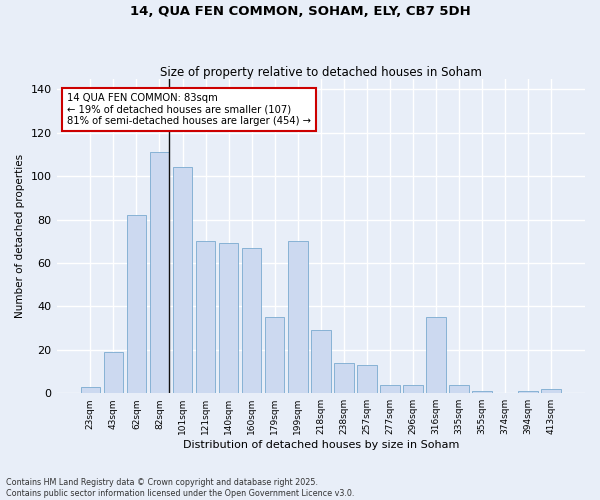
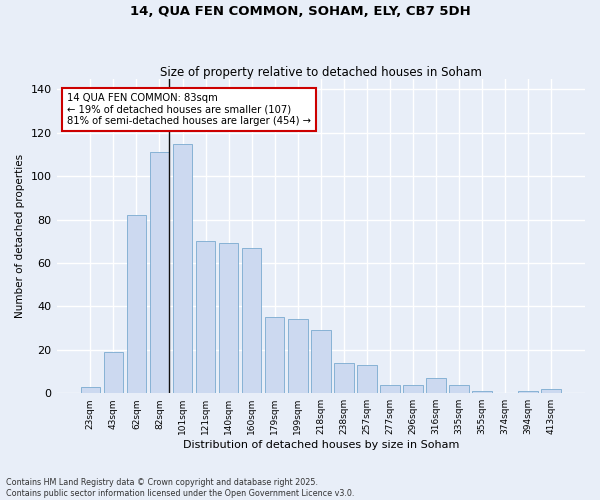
101sqm: 104 -> 115
199sqm: 70 -> 34
316sqm: 35 -> 7
